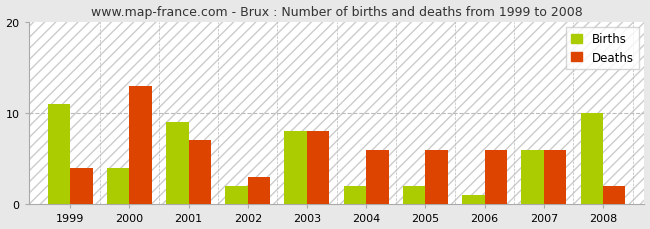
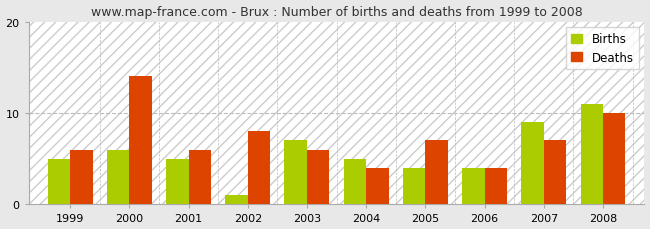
Births/1999: 11 -> 5
Deaths/1999: 4 -> 6
Births/2000: 4 -> 6
Deaths/2000: 13 -> 14
Births/2001: 9 -> 5
Deaths/2001: 7 -> 6
Births/2002: 2 -> 1
Deaths/2002: 3 -> 8
Births/2003: 8 -> 7
Deaths/2003: 8 -> 6
Births/2004: 2 -> 5
Deaths/2004: 6 -> 4
Births/2005: 2 -> 4
Deaths/2005: 6 -> 7
Births/2006: 1 -> 4
Deaths/2006: 6 -> 4
Births/2007: 6 -> 9
Deaths/2007: 6 -> 7
Births/2008: 10 -> 11
Deaths/2008: 2 -> 10
